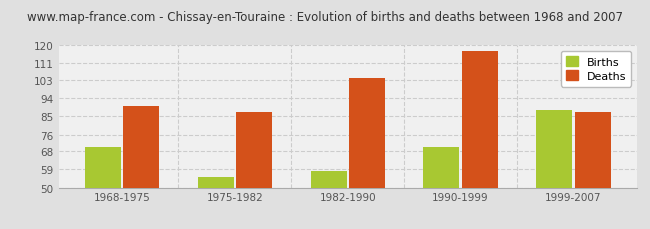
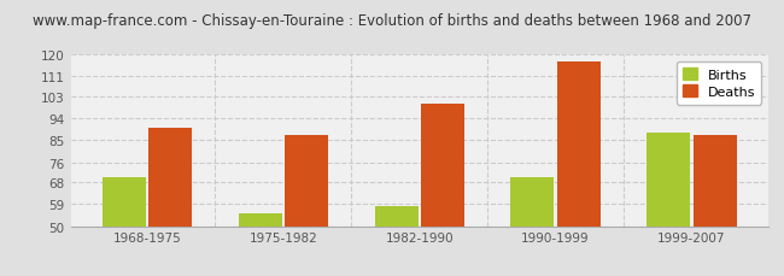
Deaths/1982-1990: 104 -> 100
